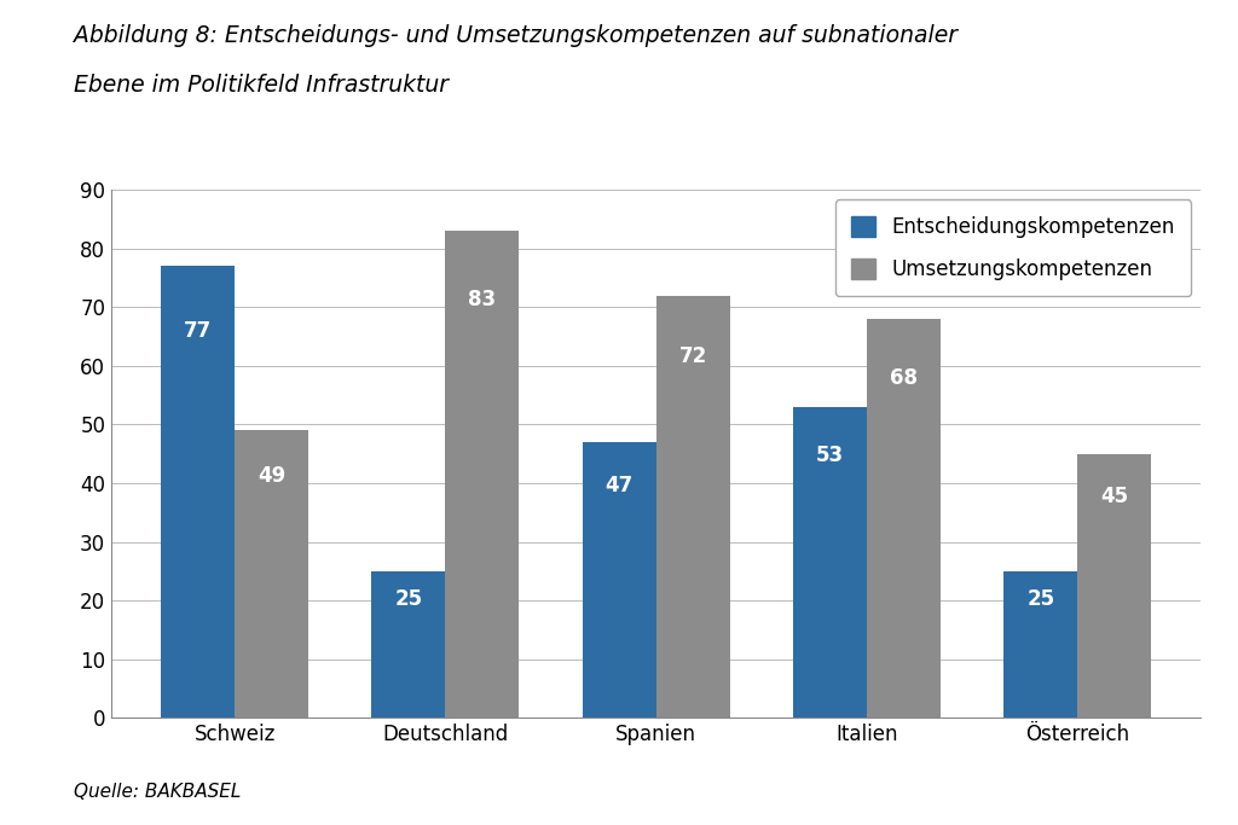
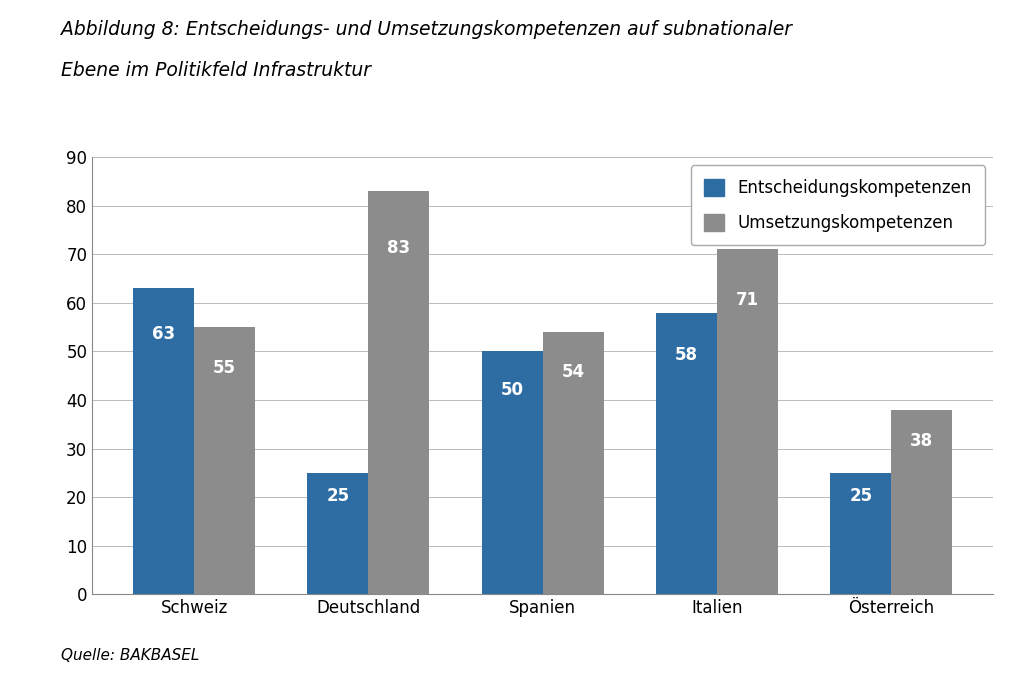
Entscheidungskompetenzen/Schweiz: 77 -> 63
Umsetzungskompetenzen/Schweiz: 49 -> 55
Entscheidungskompetenzen/Spanien: 47 -> 50
Umsetzungskompetenzen/Spanien: 72 -> 54
Entscheidungskompetenzen/Italien: 53 -> 58
Umsetzungskompetenzen/Italien: 68 -> 71
Umsetzungskompetenzen/Österreich: 45 -> 38
